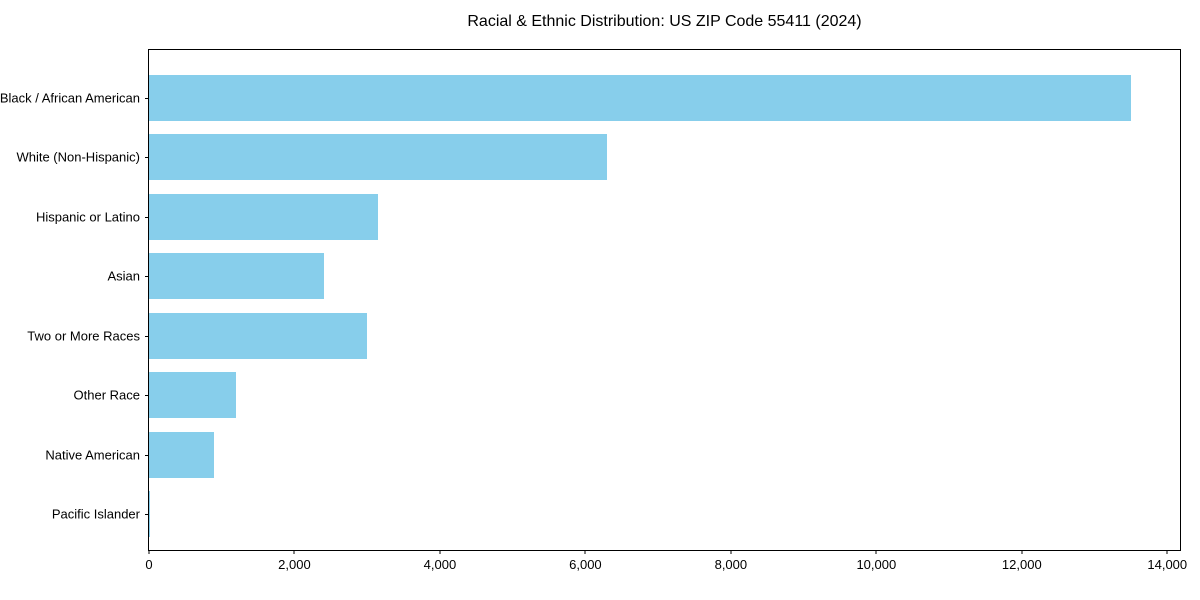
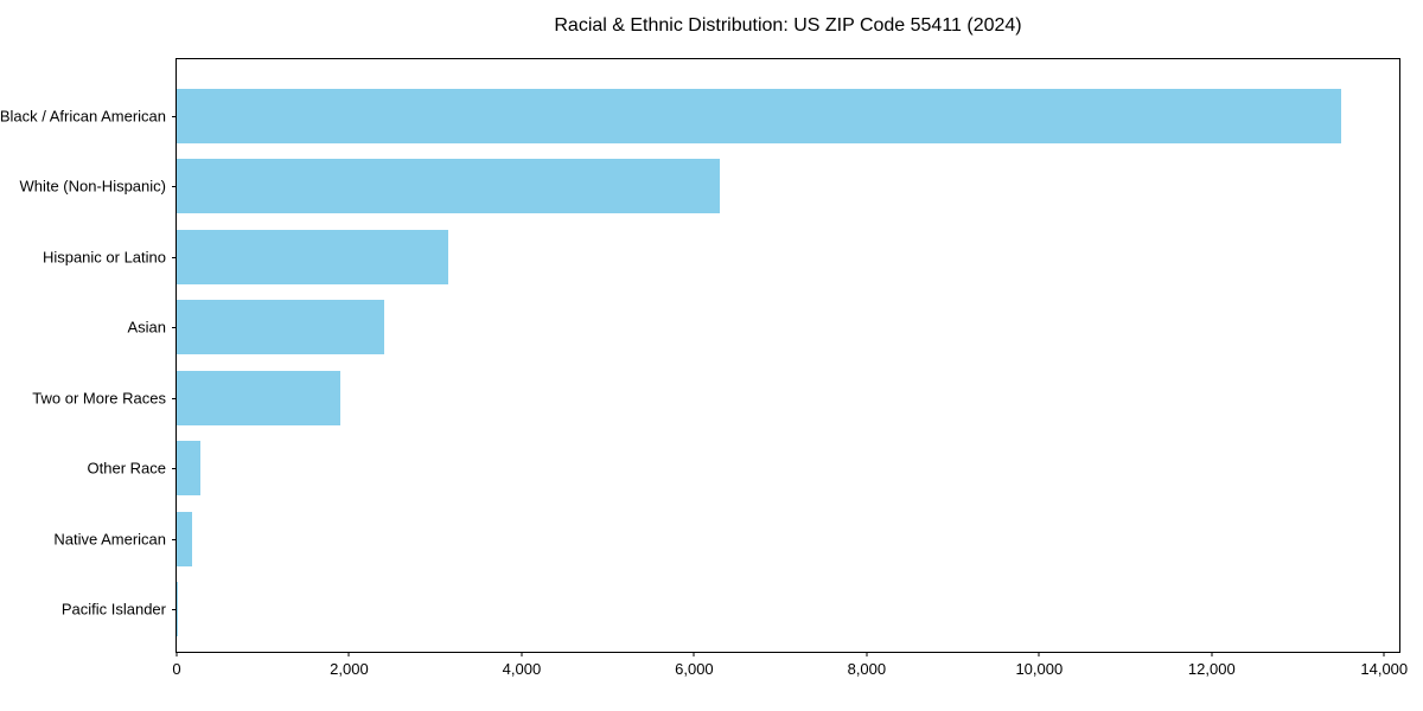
Two or More Races: 3000 -> 1900
Other Race: 1200 -> 300
Native American: 900 -> 200
